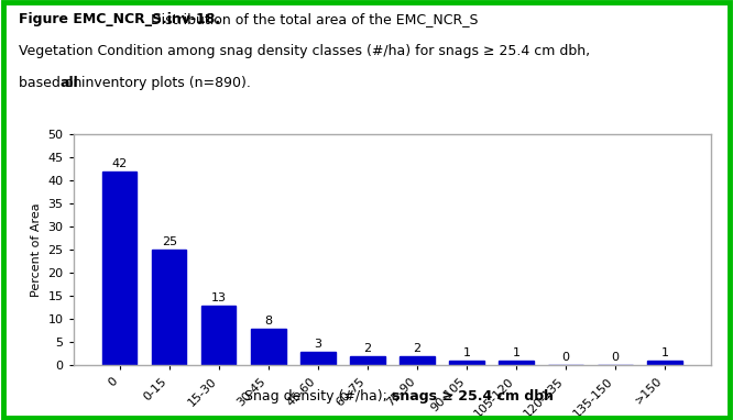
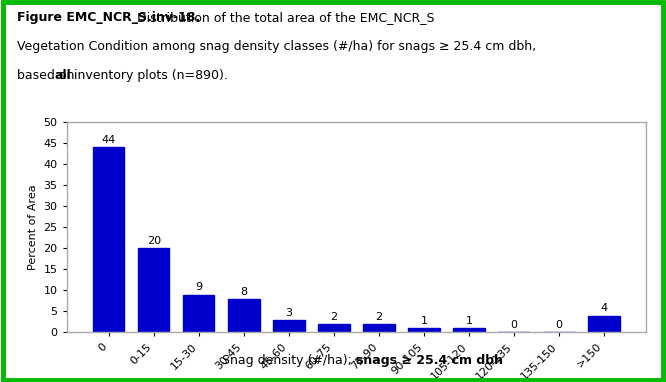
0: 42 -> 44
0-15: 25 -> 20
15-30: 13 -> 9
>150: 1 -> 4
